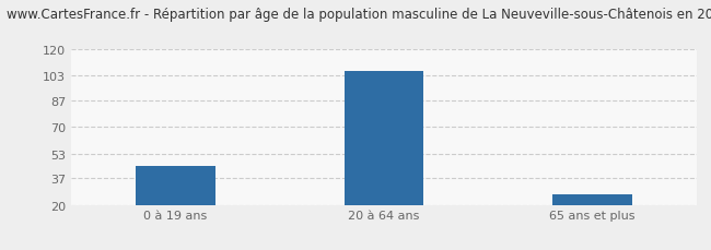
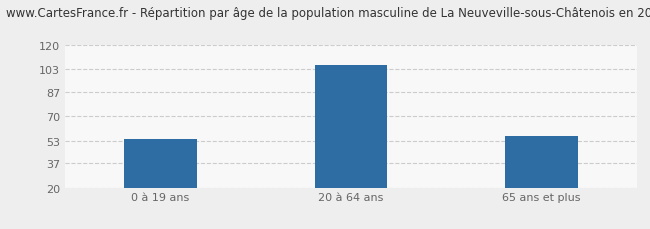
0 à 19 ans: 45 -> 54
65 ans et plus: 27 -> 56
